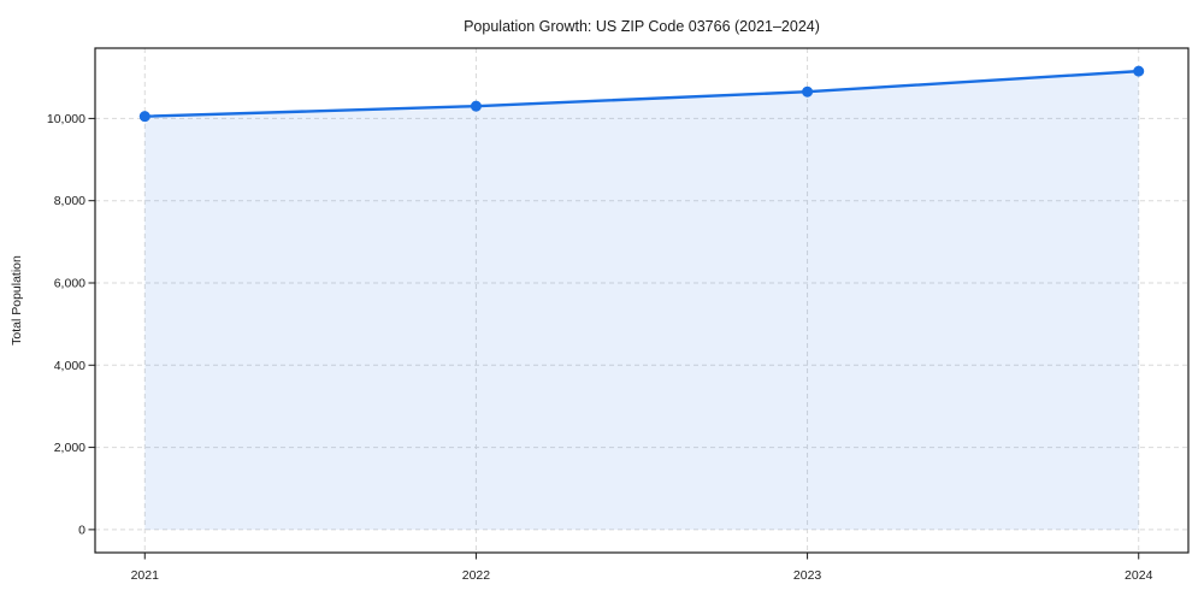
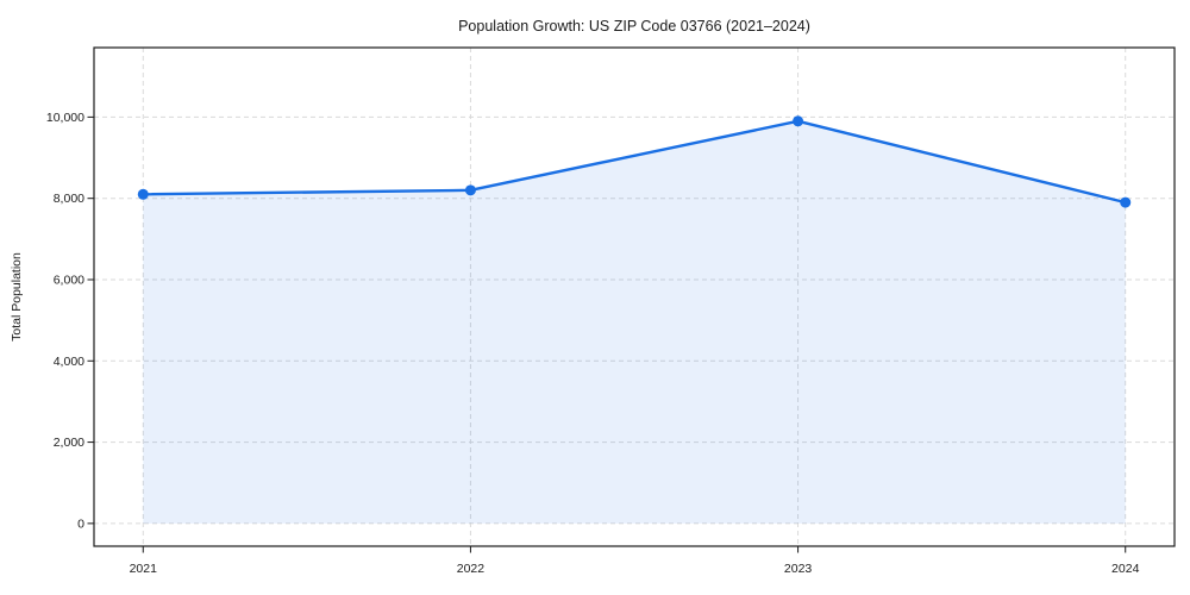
2021: 10000 -> 8100
2022: 10300 -> 8200
2023: 10600 -> 9900
2024: 11200 -> 7900
